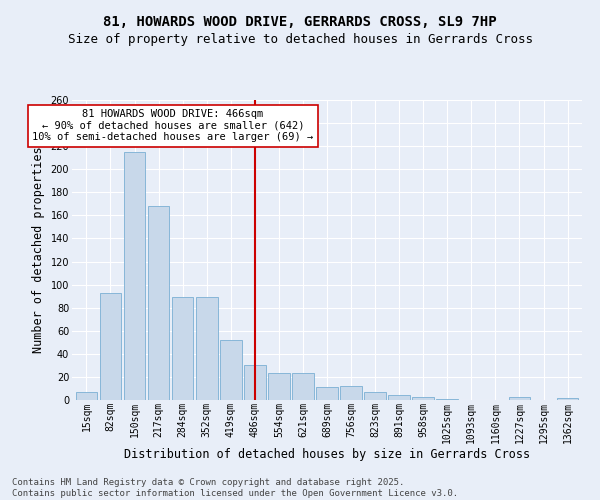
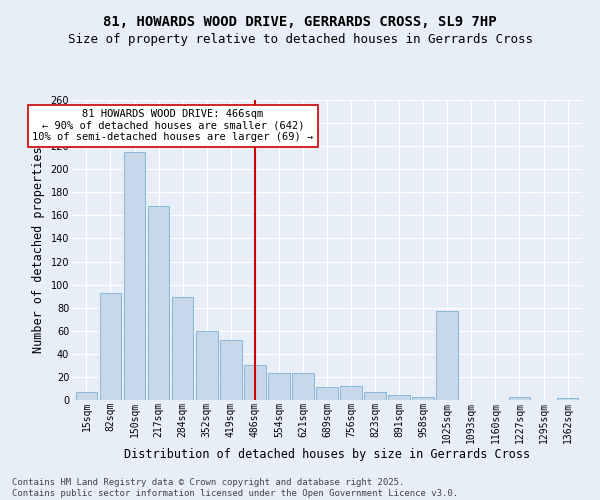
352sqm: 89 -> 60
1025sqm: 1 -> 77
